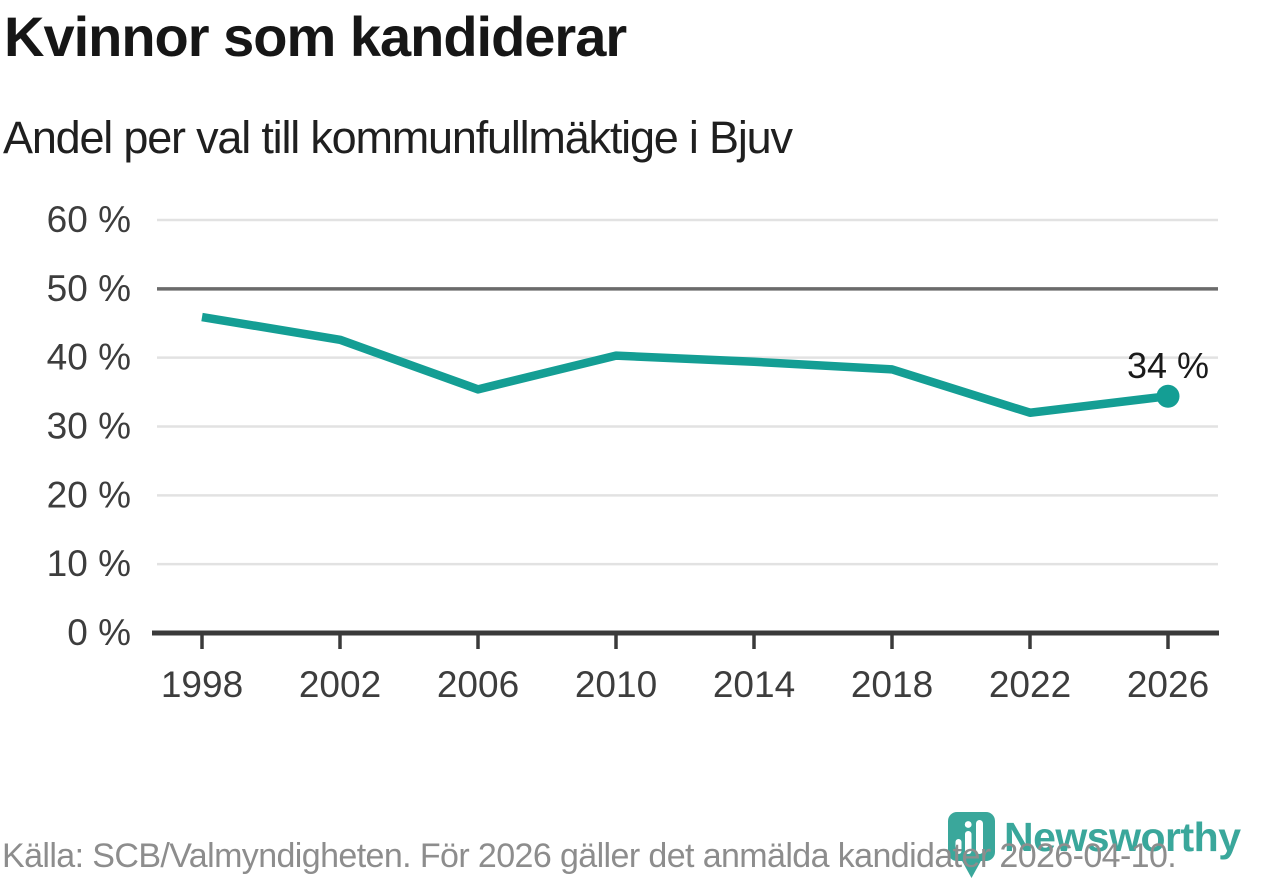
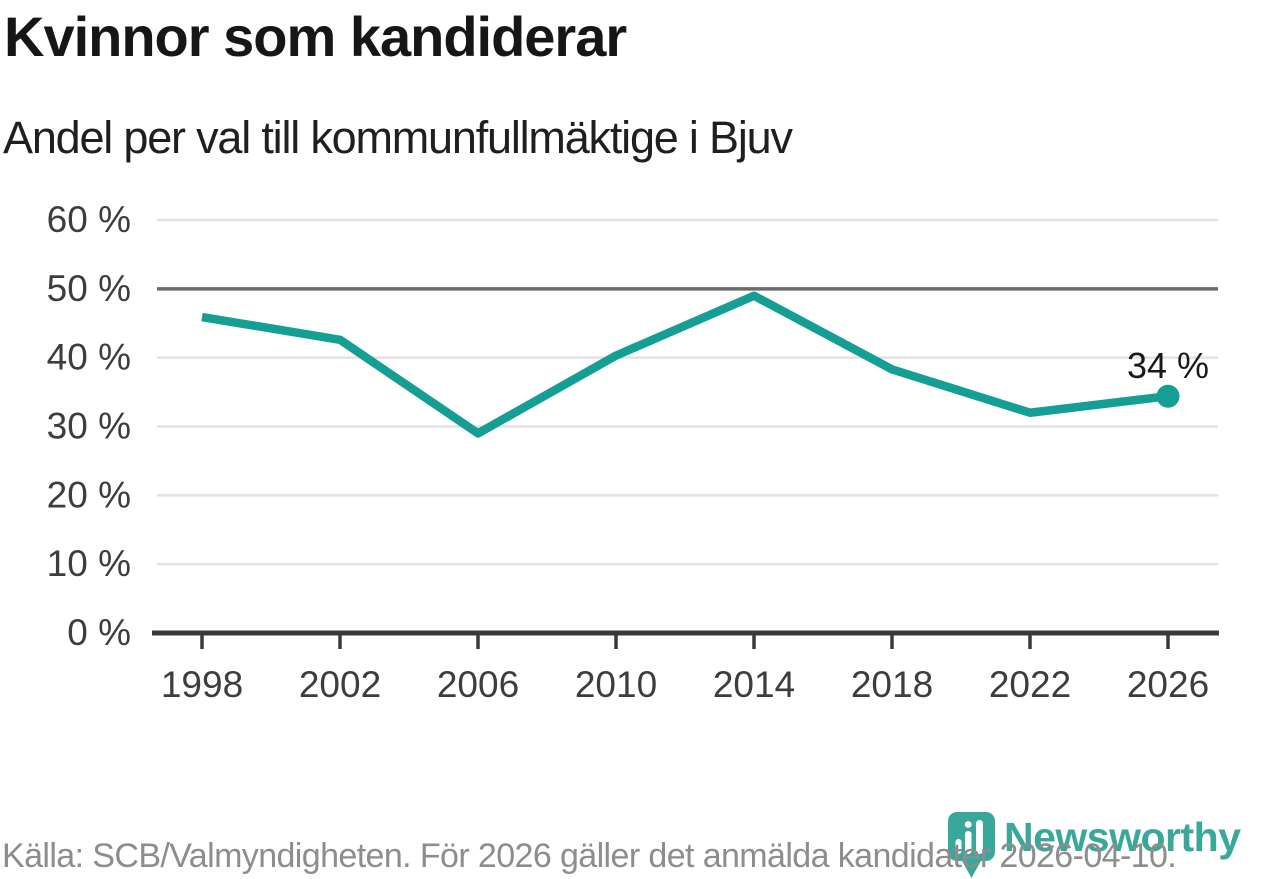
2006: 35% -> 29%
2014: 39% -> 49%
